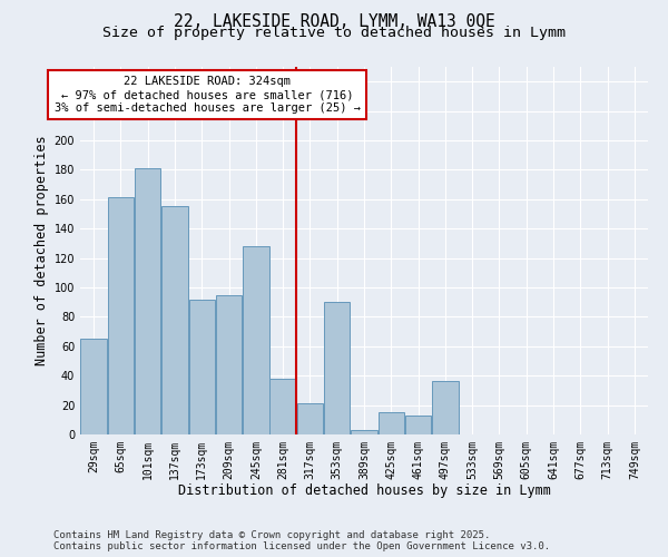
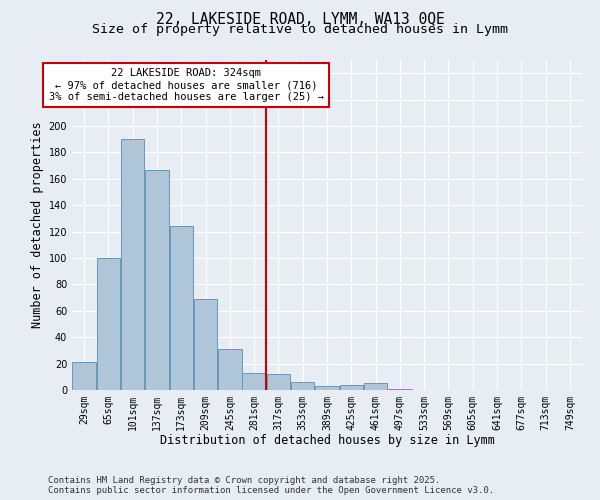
29sqm: 65 -> 21
65sqm: 161 -> 100
101sqm: 181 -> 190
137sqm: 155 -> 167
173sqm: 92 -> 124
209sqm: 95 -> 69
245sqm: 128 -> 31
281sqm: 38 -> 13
317sqm: 21 -> 12
353sqm: 90 -> 6
425sqm: 15 -> 4
461sqm: 13 -> 5
497sqm: 36 -> 1
